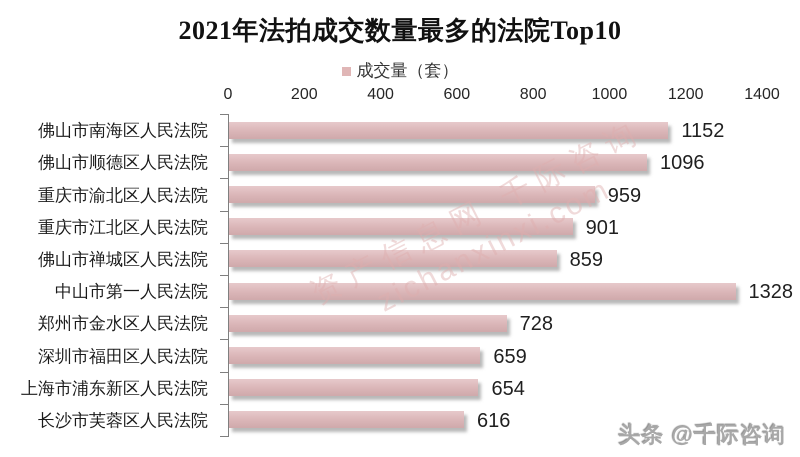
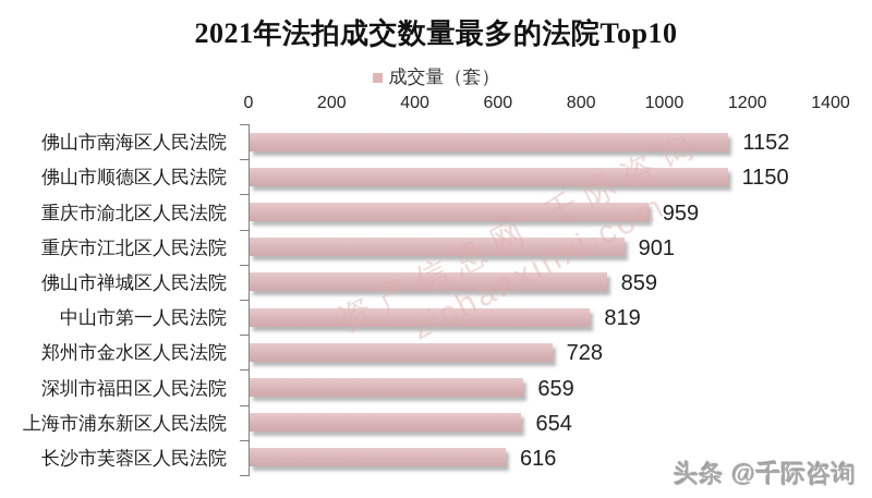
佛山市顺德区人民法院: 1096 -> 1150
中山市第一人民法院: 1328 -> 819
